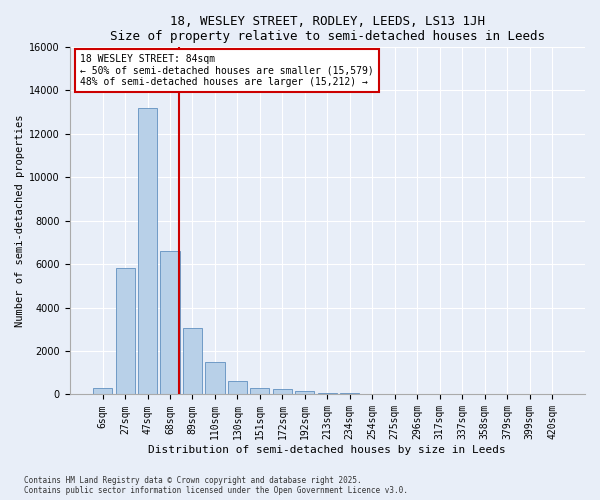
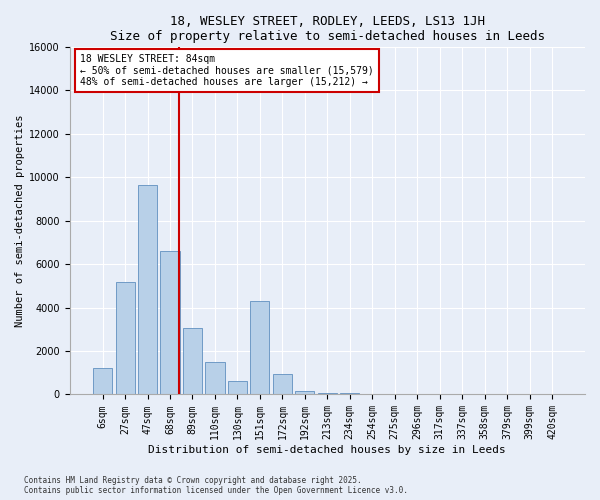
6sqm: 300 -> 1200
27sqm: 5800 -> 5200
47sqm: 13200 -> 9650
151sqm: 310 -> 4300
172sqm: 260 -> 950
